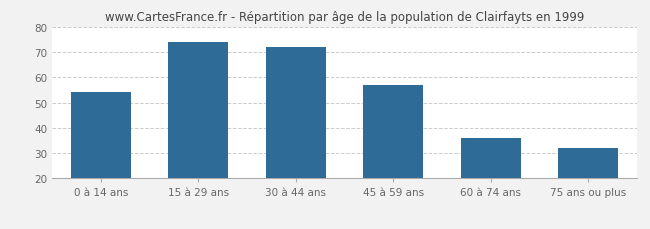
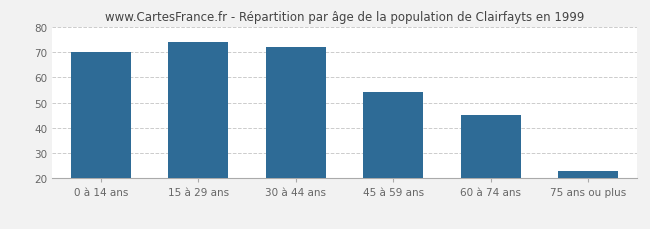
0 à 14 ans: 54 -> 70
45 à 59 ans: 57 -> 54
60 à 74 ans: 36 -> 45
75 ans ou plus: 32 -> 23
